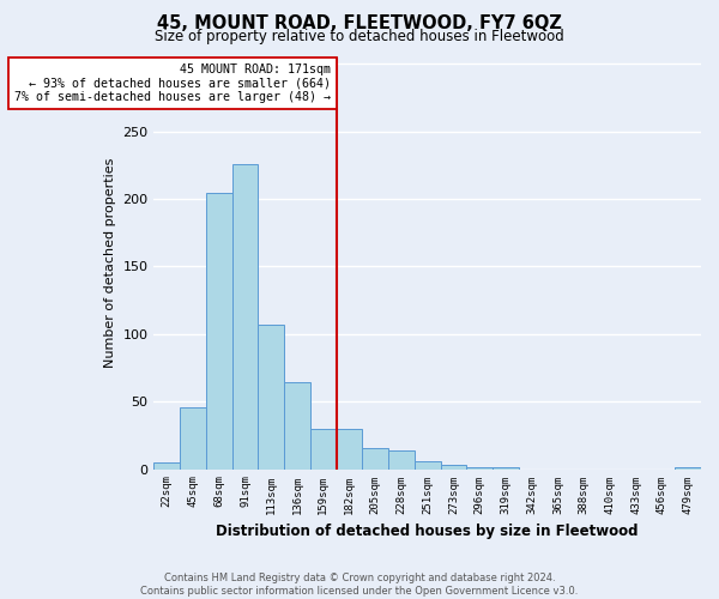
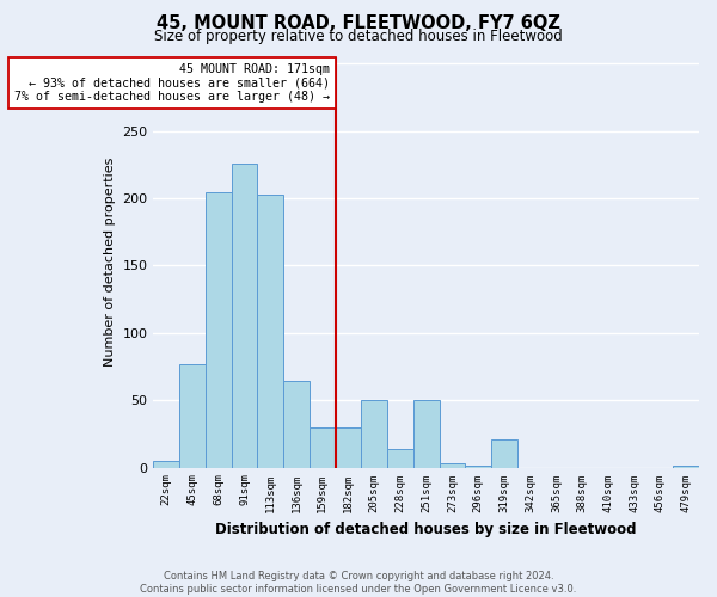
45sqm: 46 -> 77
113sqm: 107 -> 203
205sqm: 16 -> 50
251sqm: 6 -> 50
319sqm: 1 -> 21
